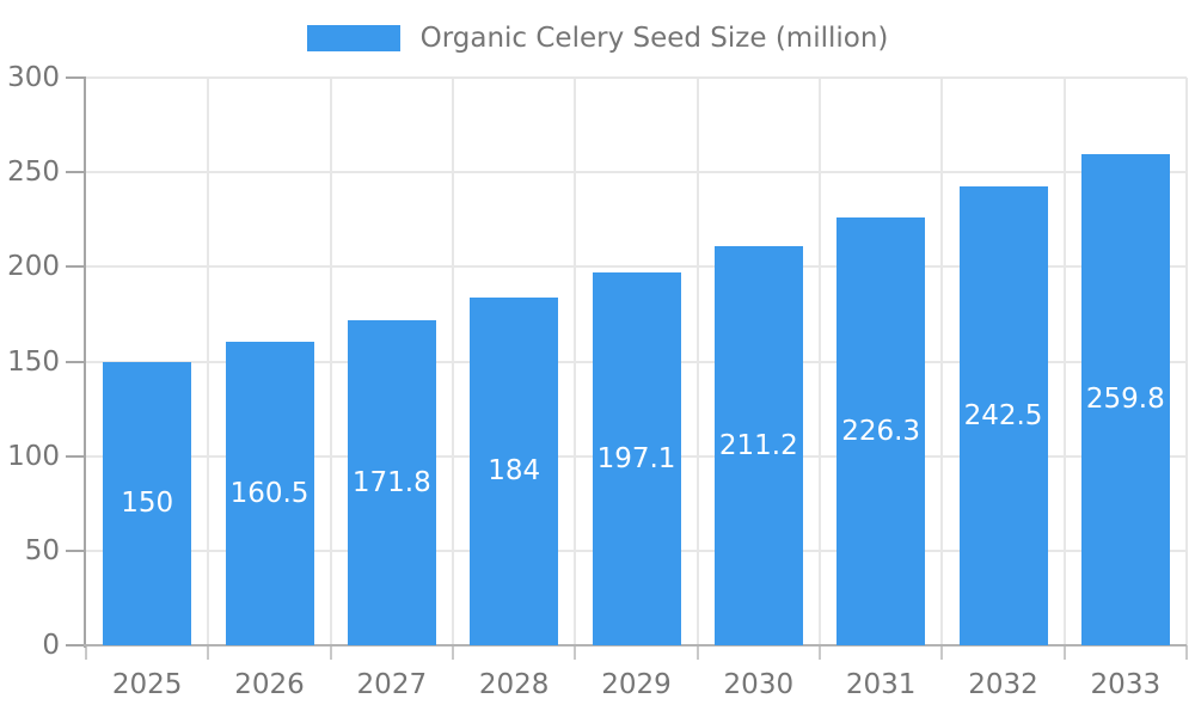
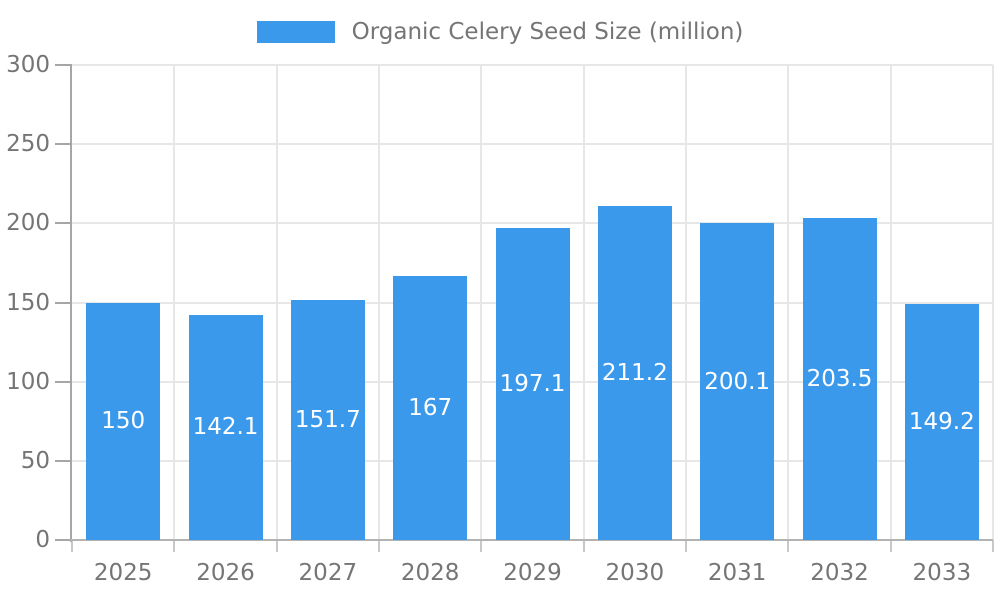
2026: 160.5 -> 142.1
2027: 171.8 -> 151.7
2028: 184 -> 167
2031: 226.3 -> 200.1
2032: 242.5 -> 203.5
2033: 259.8 -> 149.2
